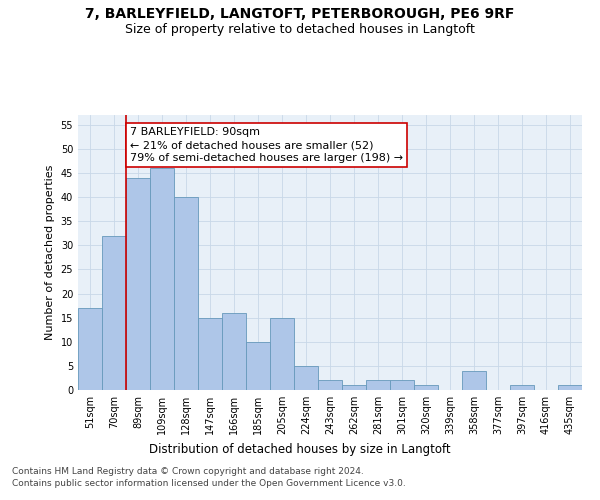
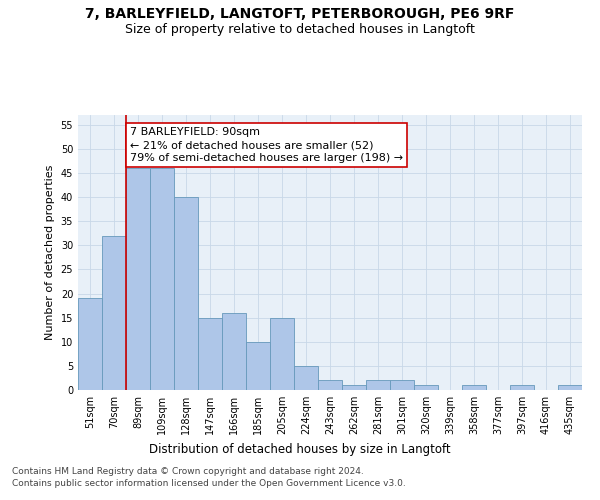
51sqm: 17 -> 19
89sqm: 44 -> 46
358sqm: 4 -> 1
